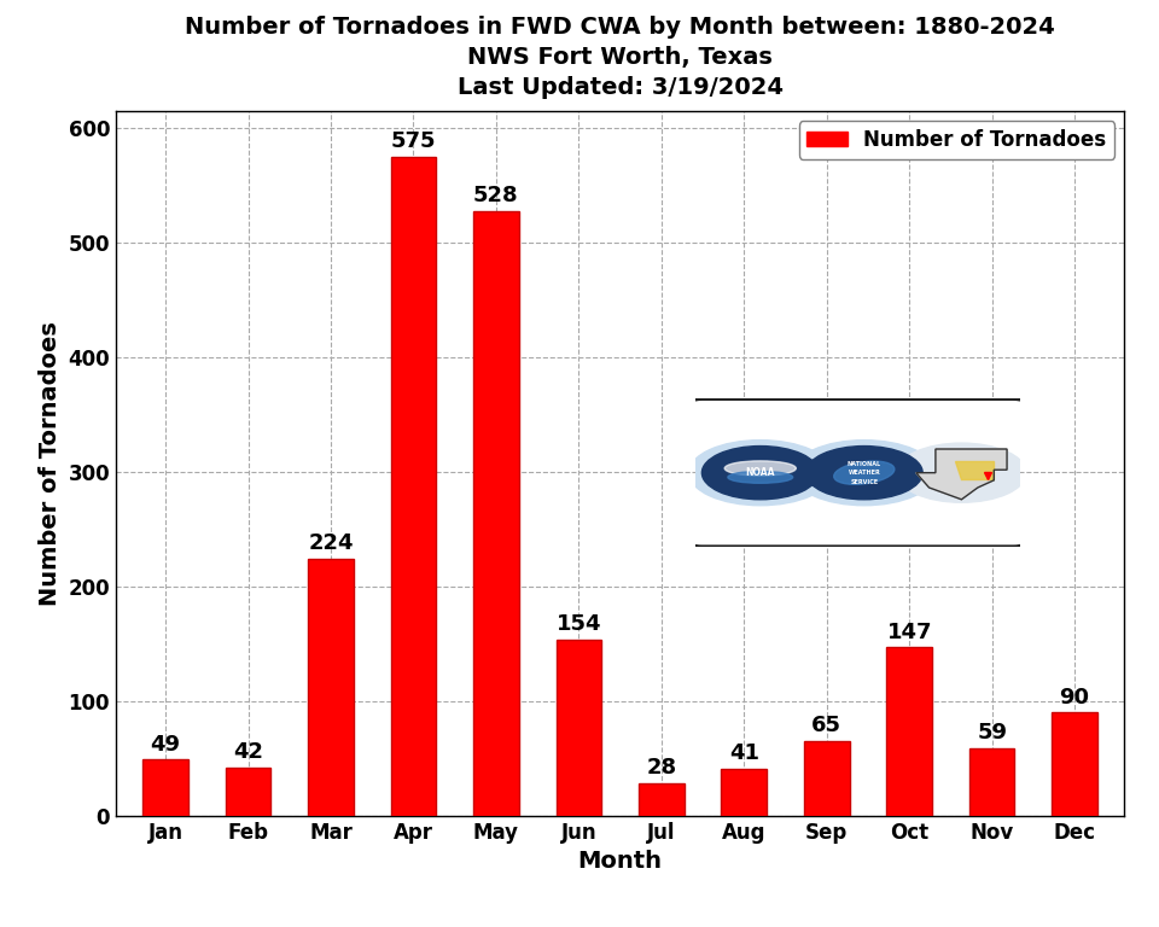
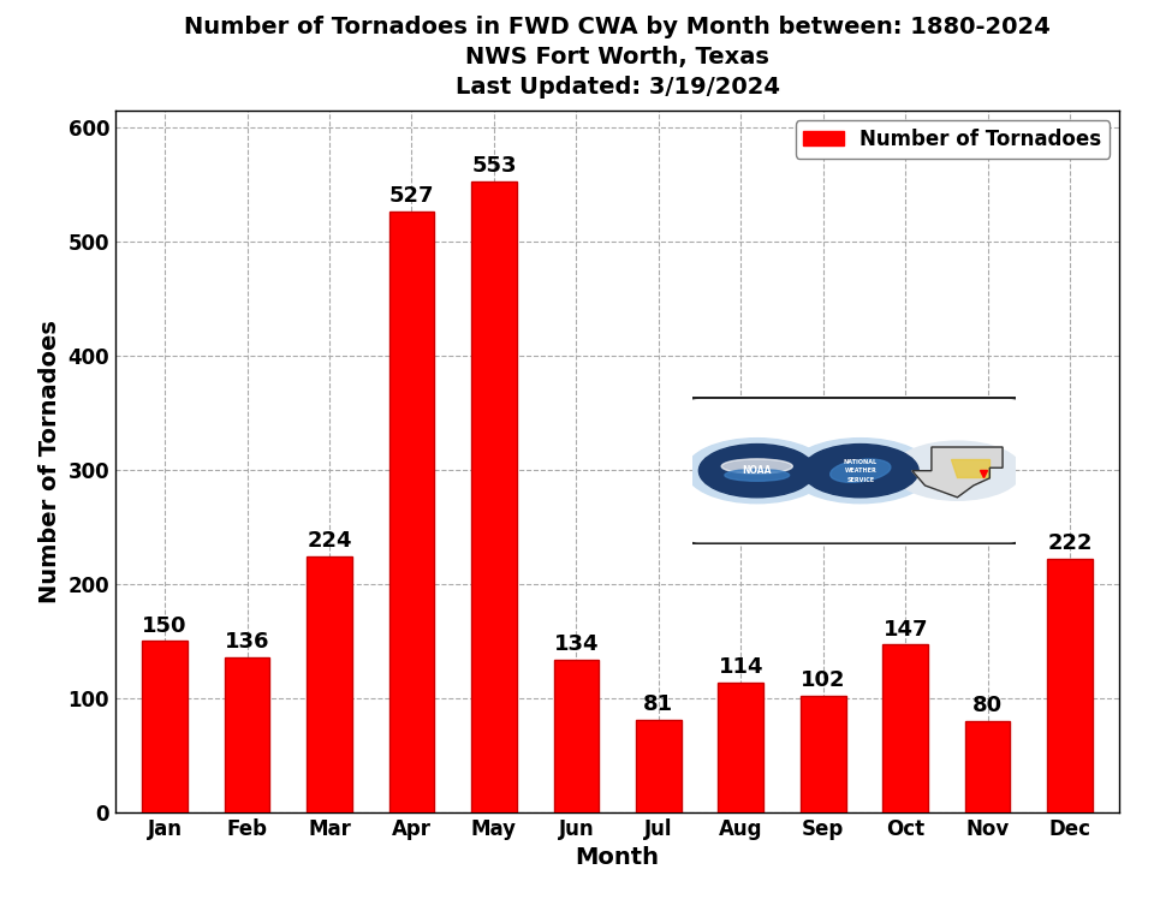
Jan: 49 -> 150
Feb: 42 -> 136
Apr: 575 -> 527
May: 528 -> 553
Jun: 154 -> 134
Jul: 28 -> 81
Aug: 41 -> 114
Sep: 65 -> 102
Nov: 59 -> 80
Dec: 90 -> 222
